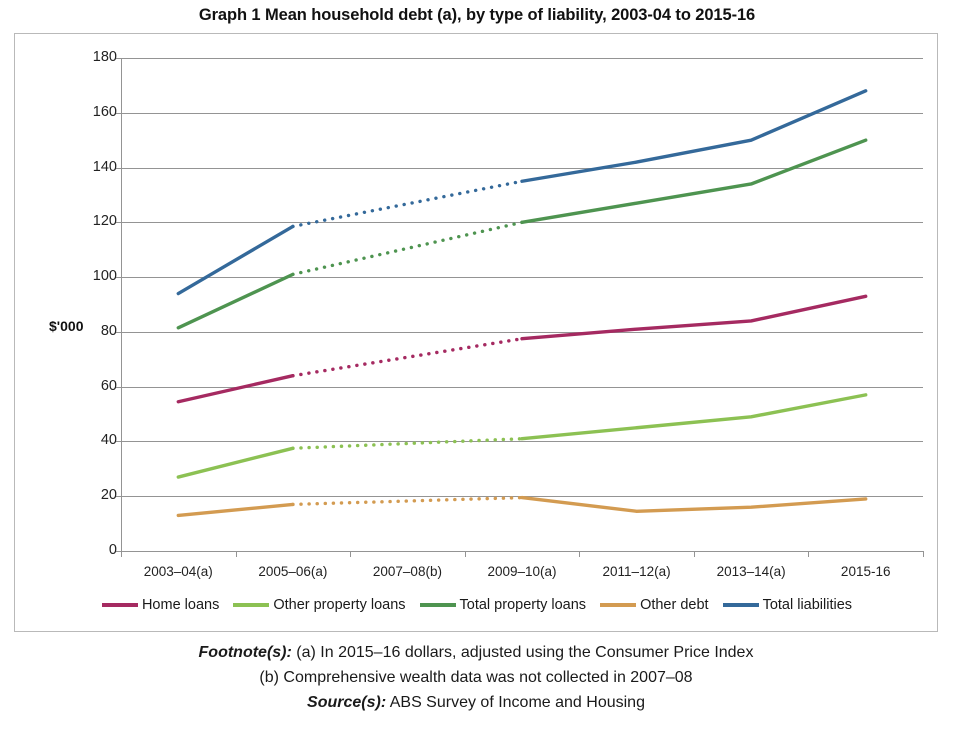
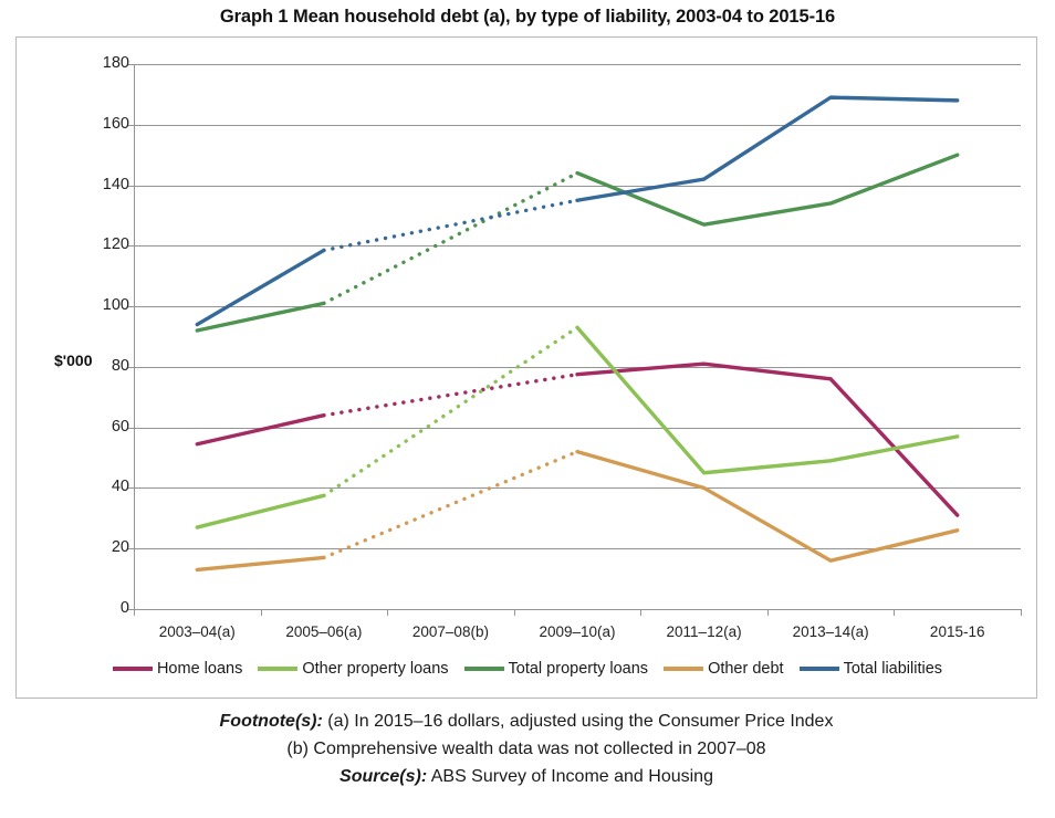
Total property loans/2003–04(a): 82 -> 92
Other property loans/2009–10(a): 41 -> 93
Total property loans/2009–10(a): 120 -> 144
Other debt/2009–10(a): 20 -> 52
Other debt/2011–12(a): 14 -> 40
Home loans/2013–14(a): 84 -> 76
Total liabilities/2013–14(a): 150 -> 169
Home loans/2015-16: 93 -> 31
Other debt/2015-16: 19 -> 26
